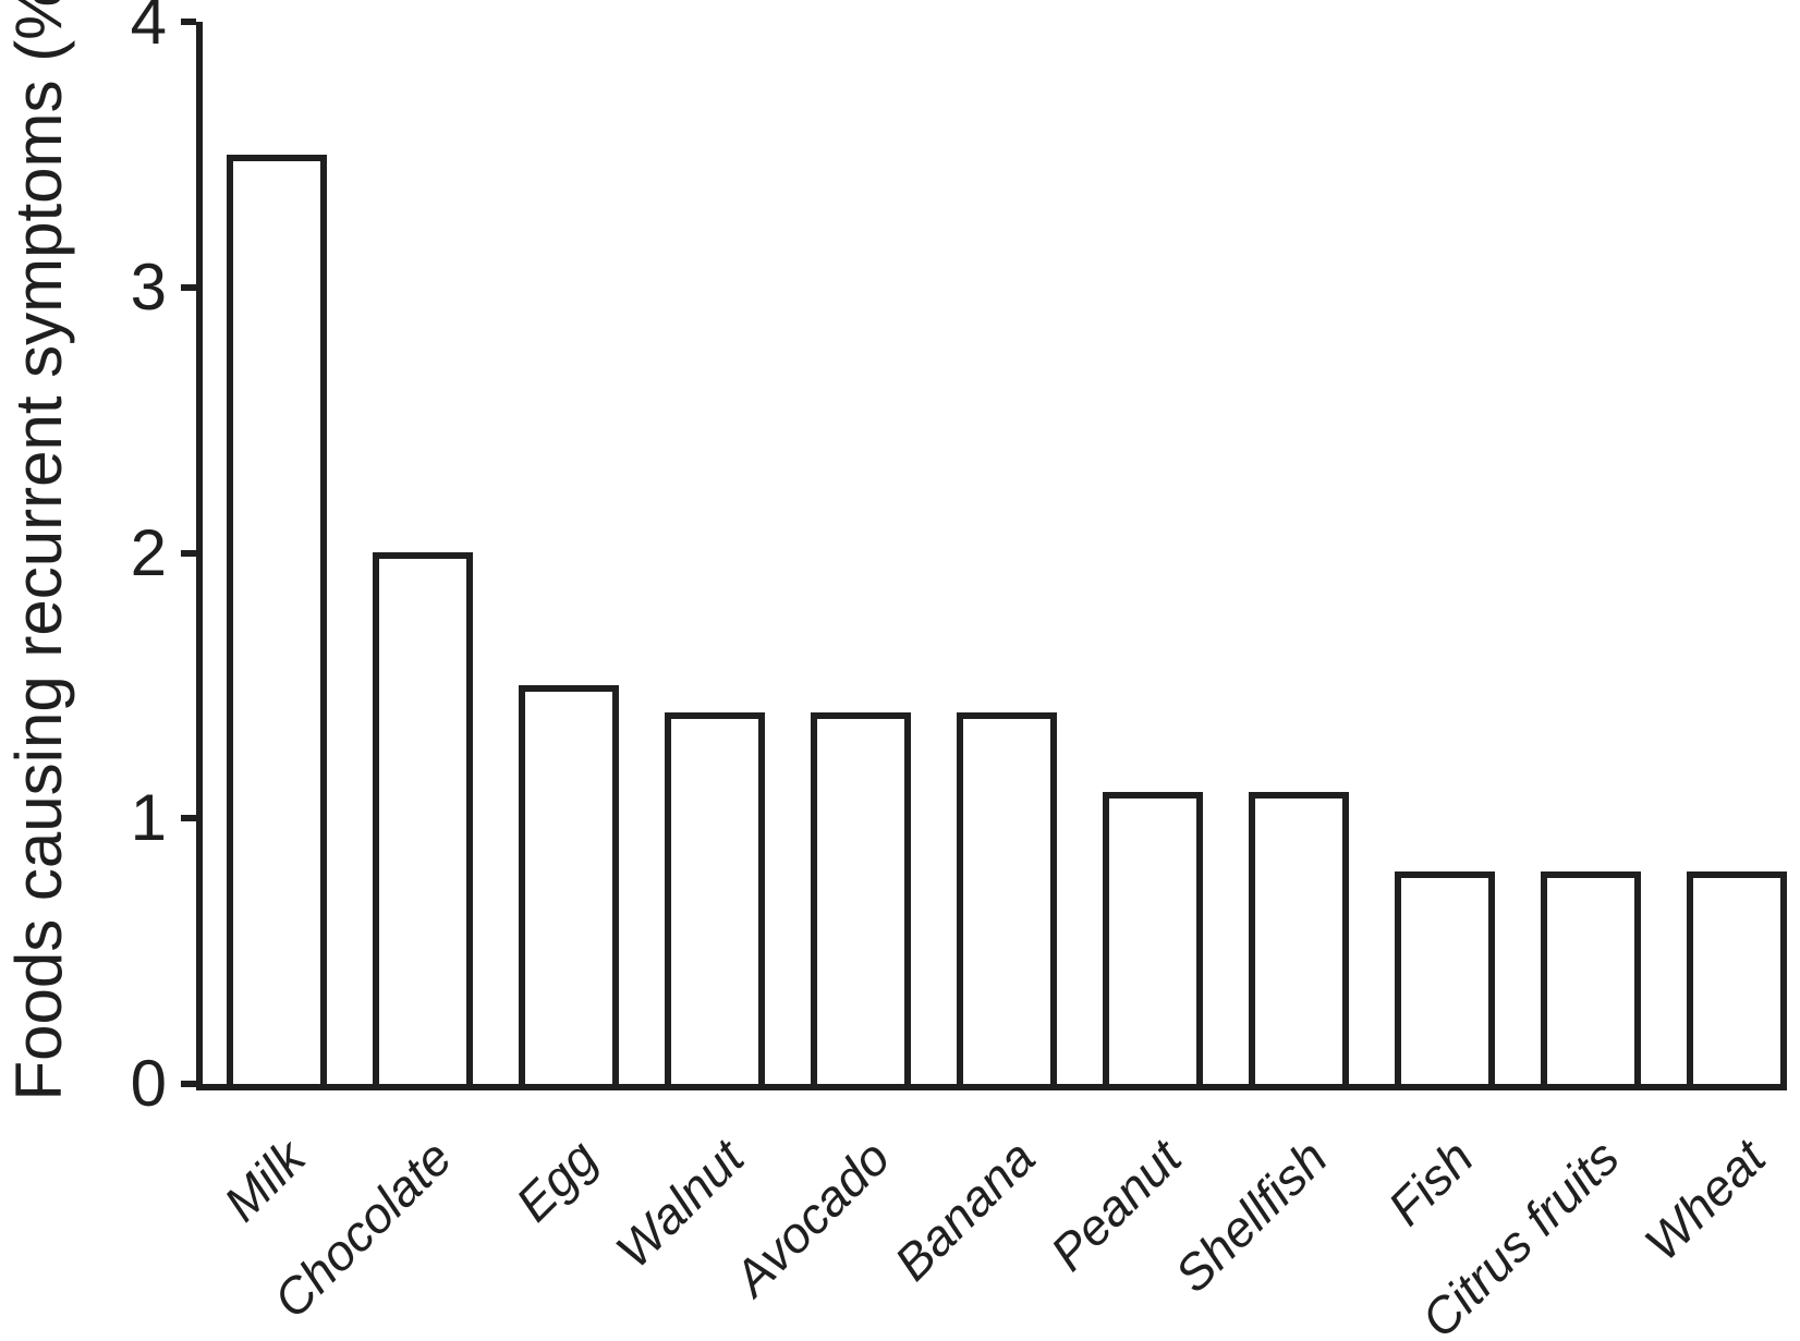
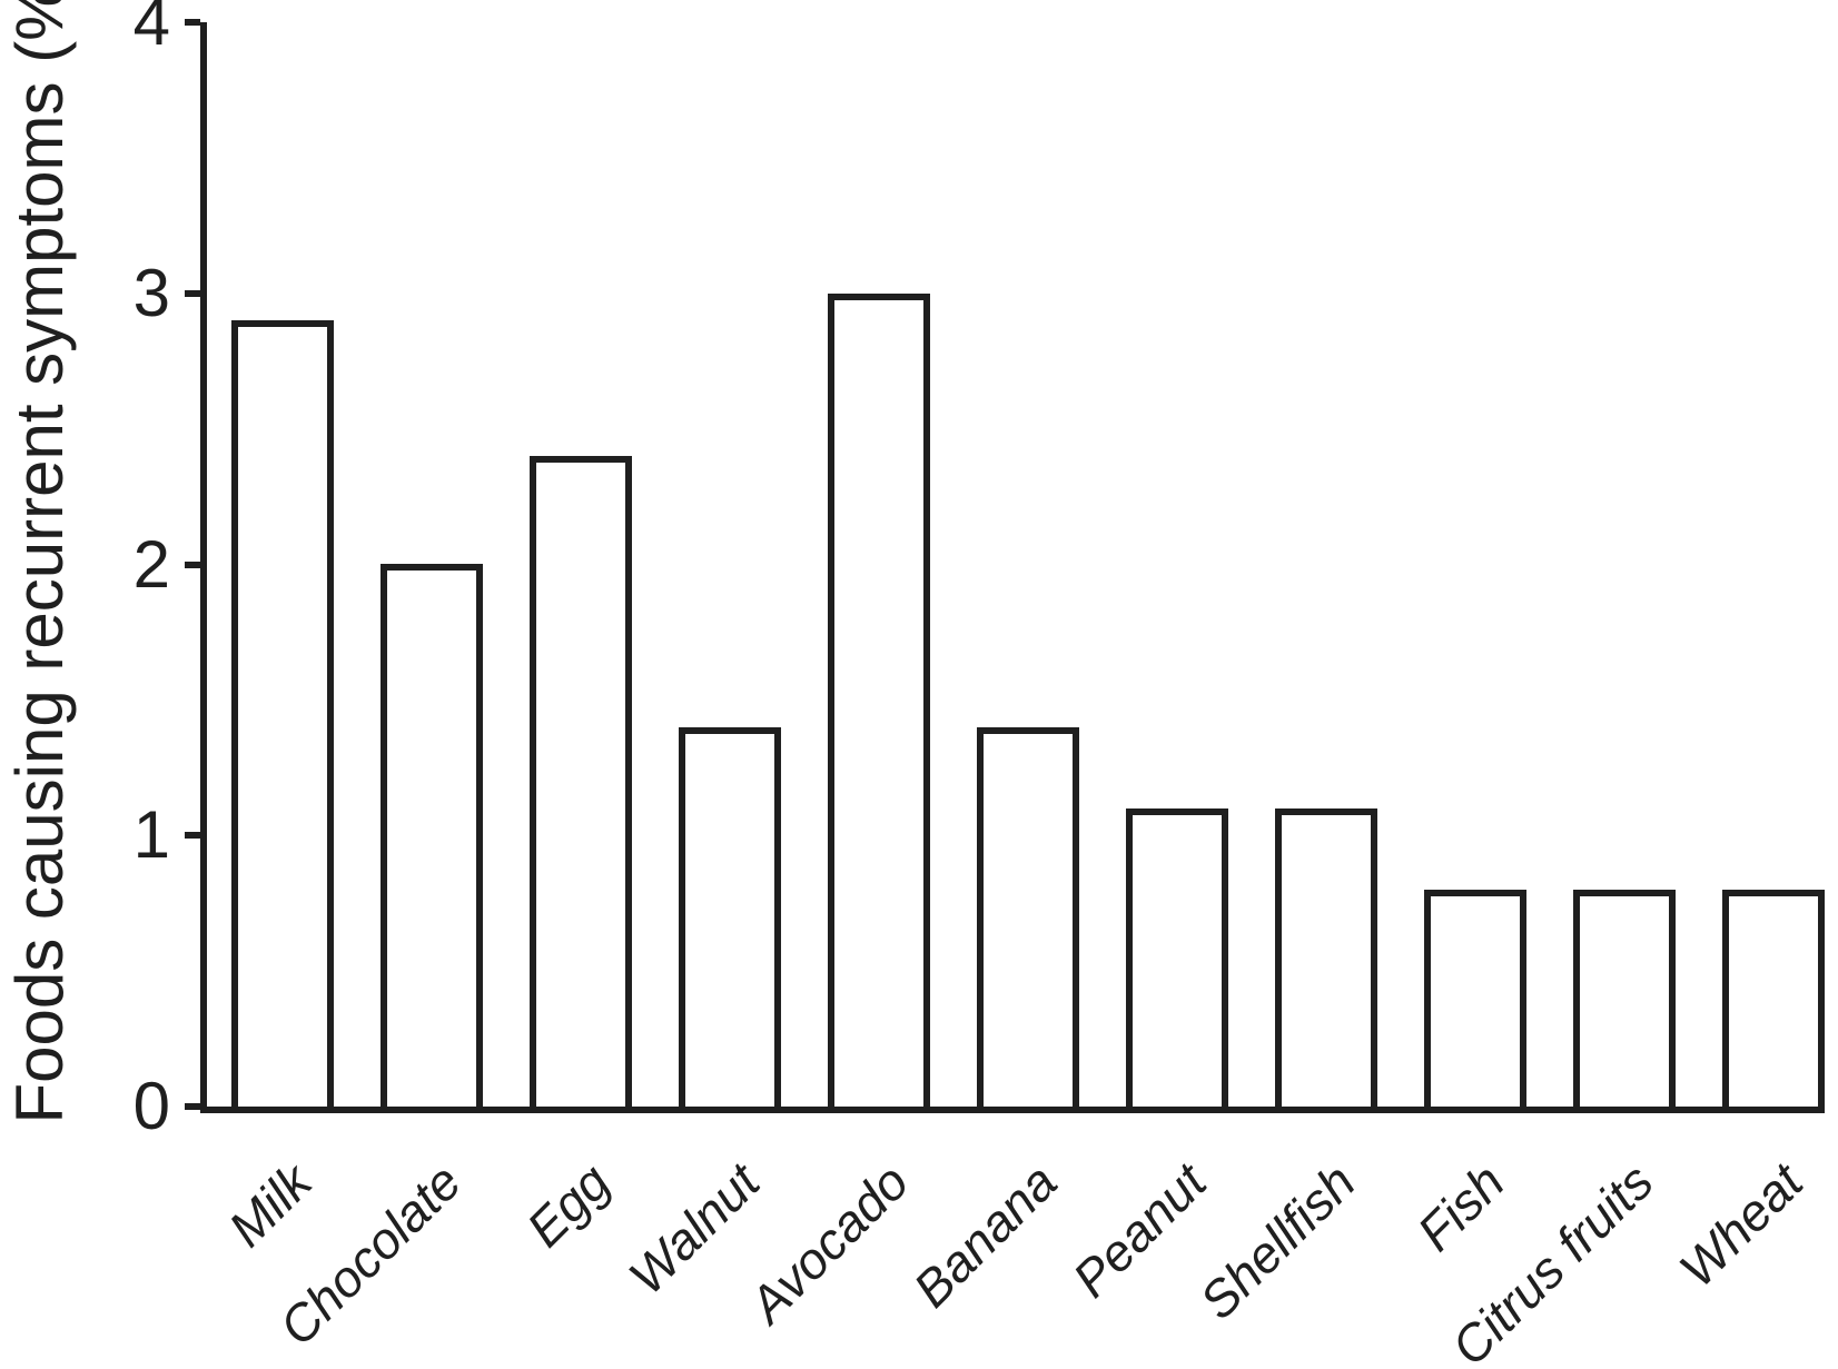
Milk: 3.5 -> 2.9
Egg: 1.5 -> 2.4
Avocado: 1.4 -> 3.0
